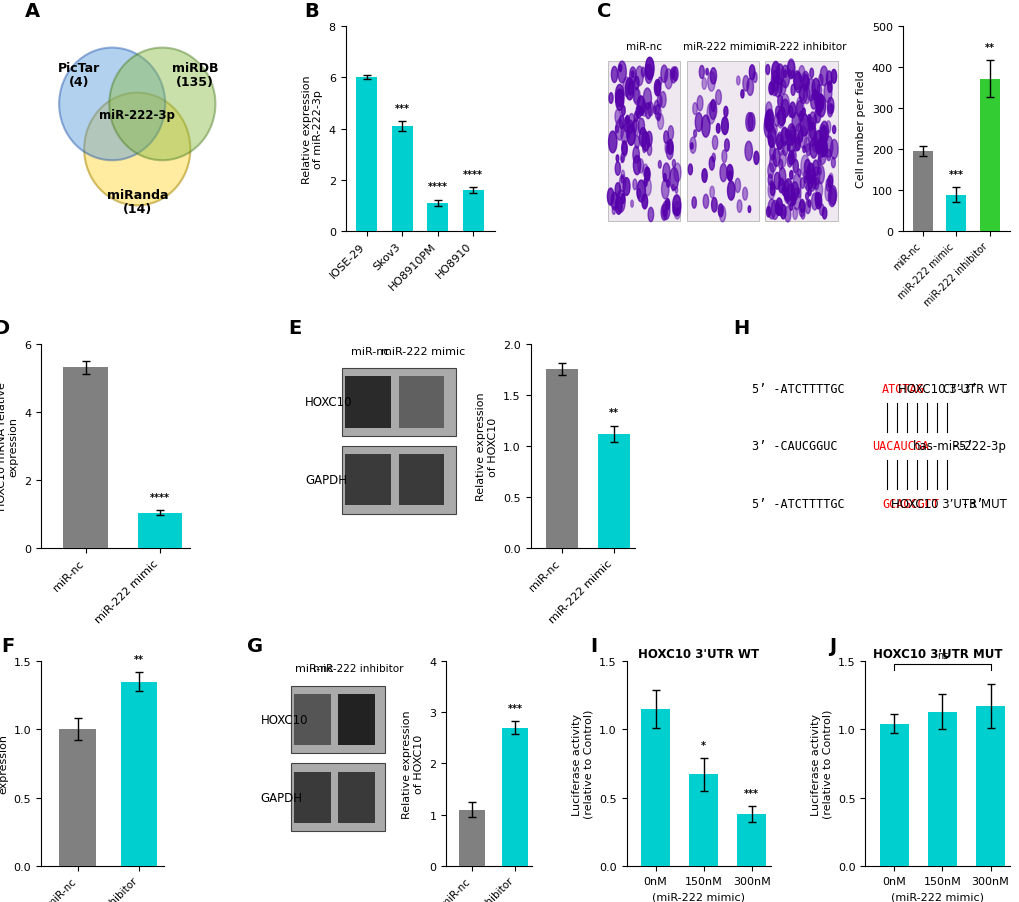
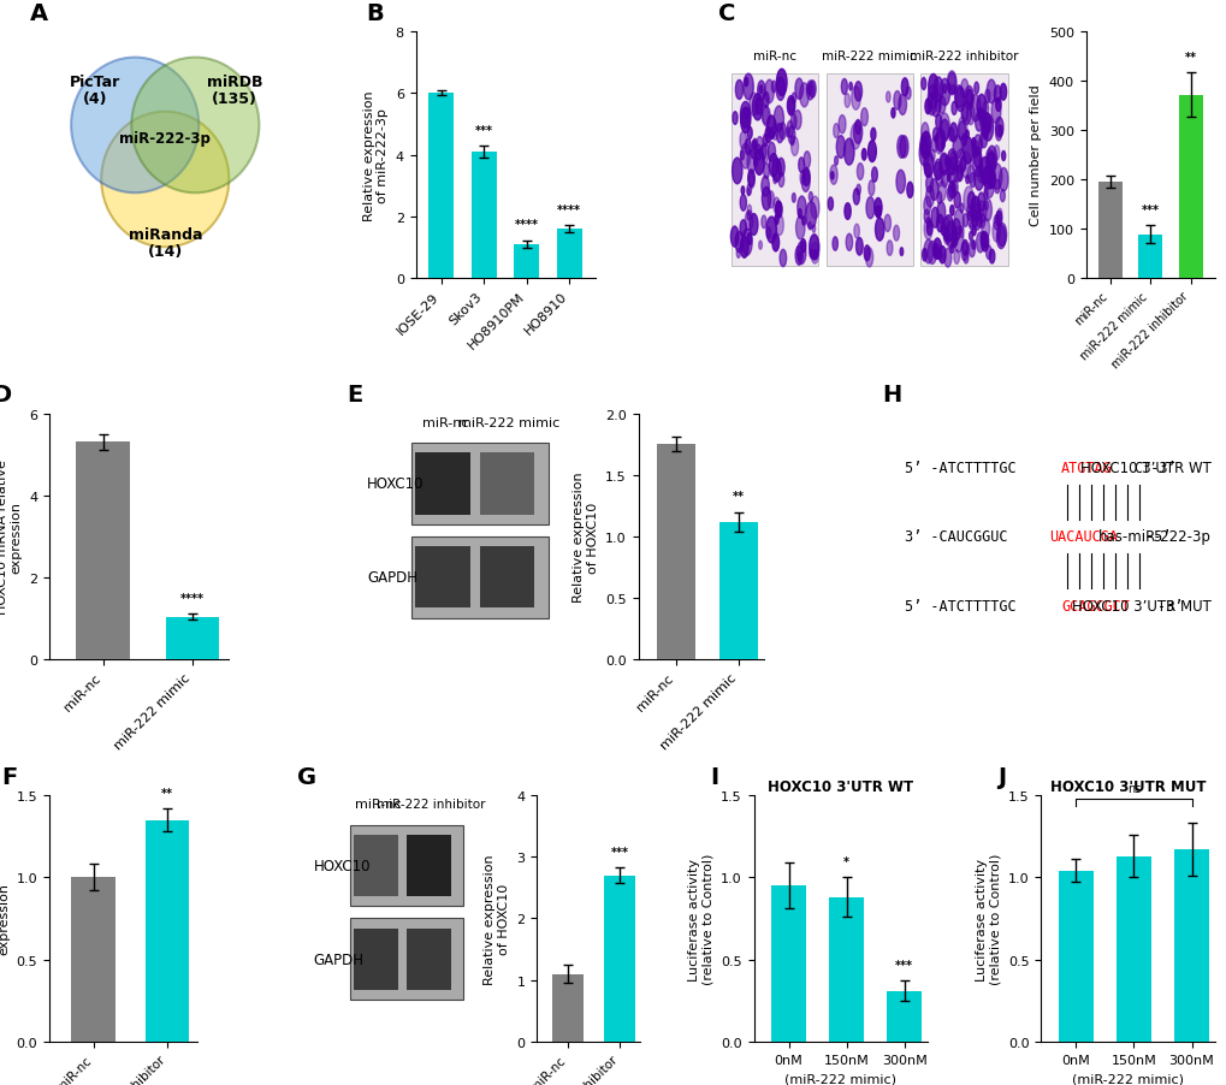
HOXC10 3'UTR WT/0nM: 1.15 -> 0.95
HOXC10 3'UTR WT/150nM: 0.67 -> 0.88
HOXC10 3'UTR WT/300nM: 0.38 -> 0.31
